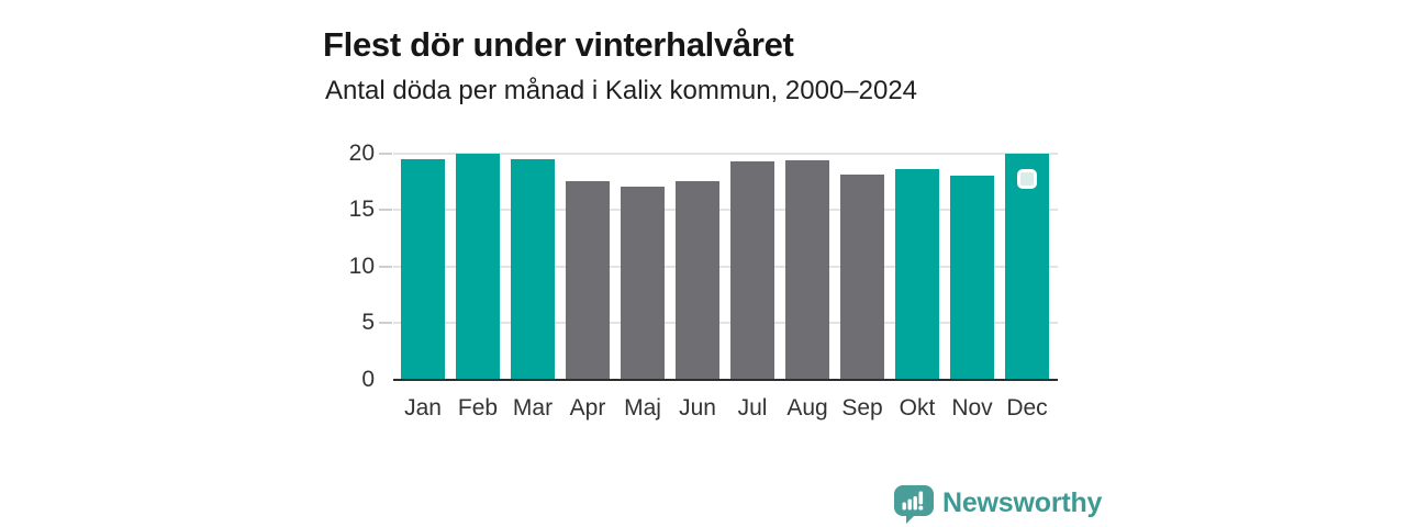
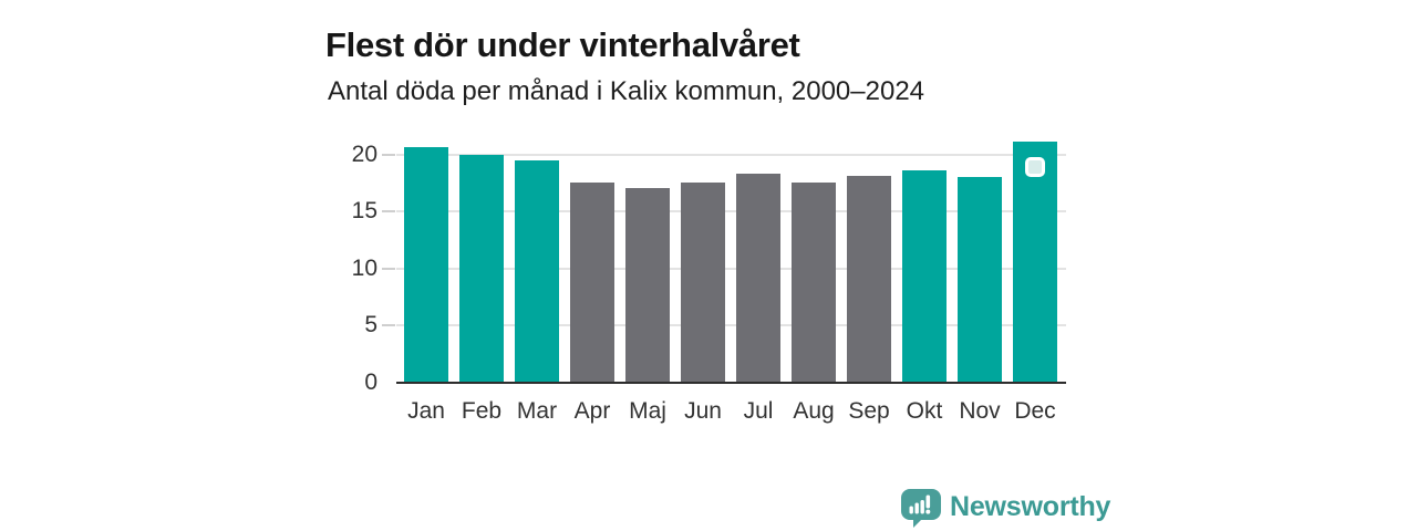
Jan: 19.5 -> 20.6
Jul: 19.3 -> 18.3
Aug: 19.4 -> 17.5
Dec: 20.0 -> 21.1
